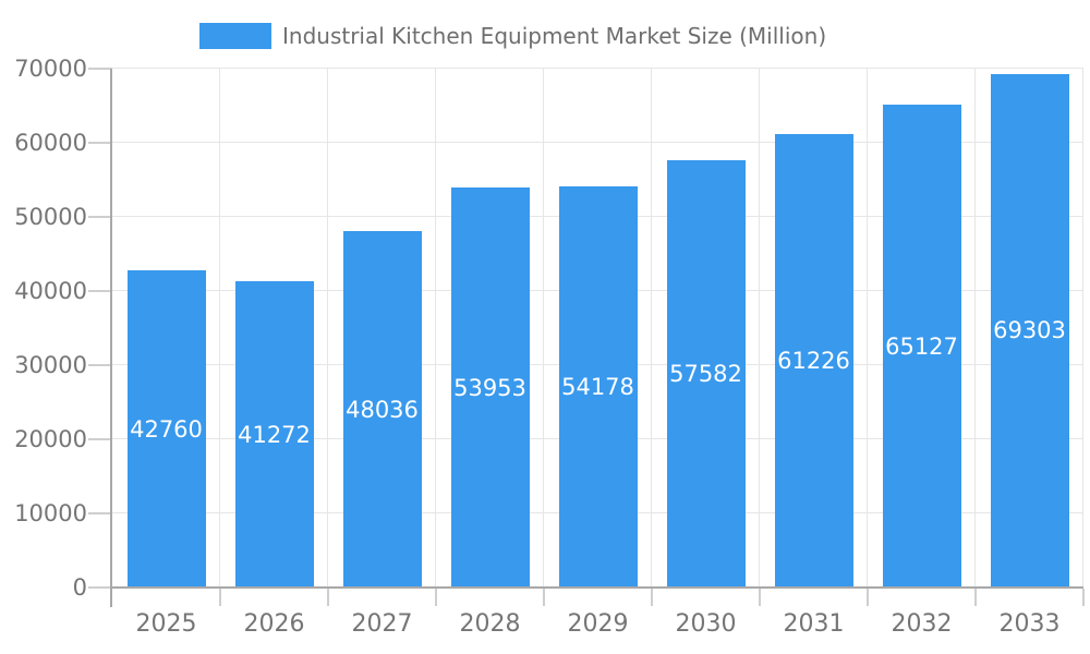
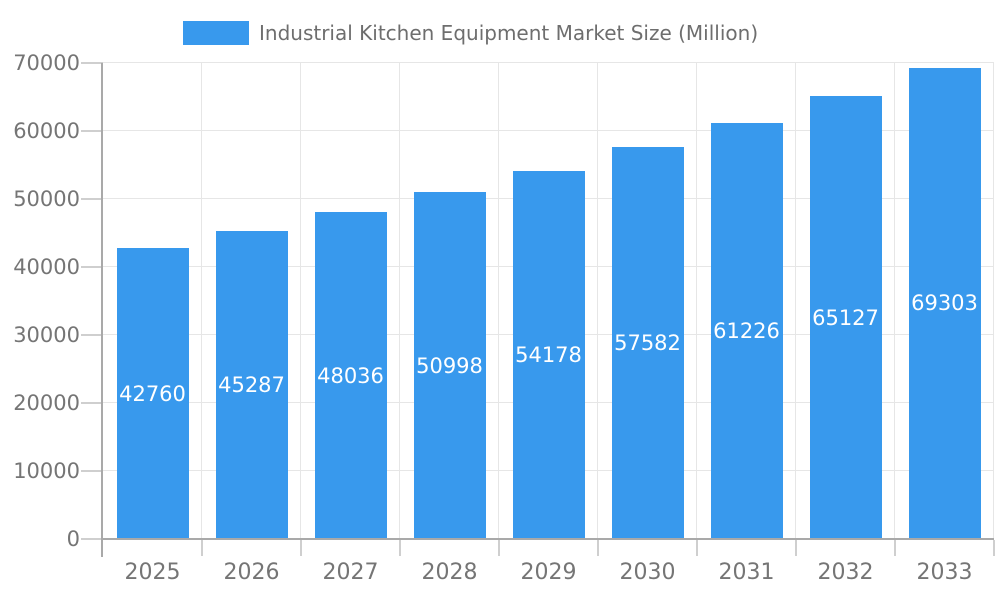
2026: 41272 -> 45287
2028: 53953 -> 50998
